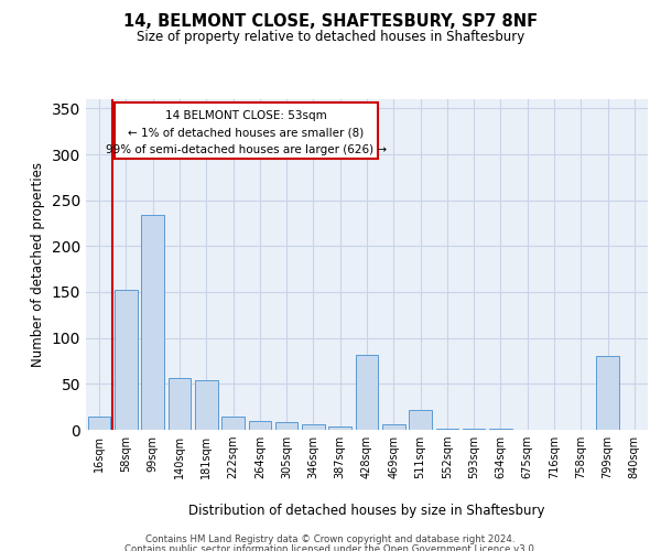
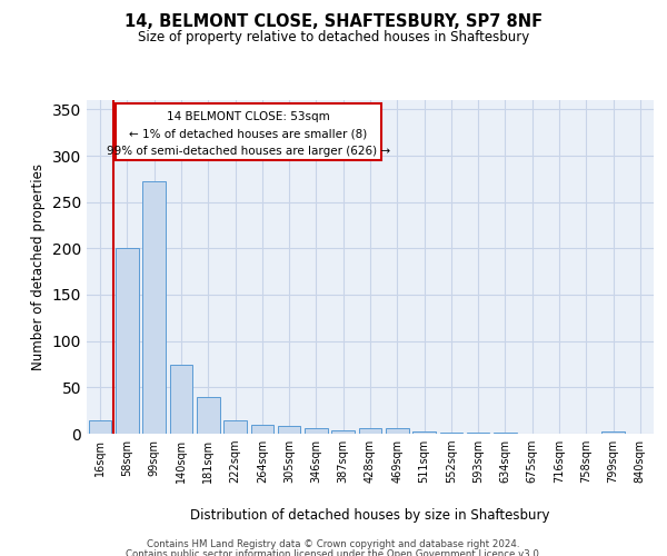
58sqm: 152 -> 200
99sqm: 234 -> 272
140sqm: 56 -> 75
181sqm: 54 -> 40
428sqm: 82 -> 6
511sqm: 22 -> 3
799sqm: 80 -> 3
